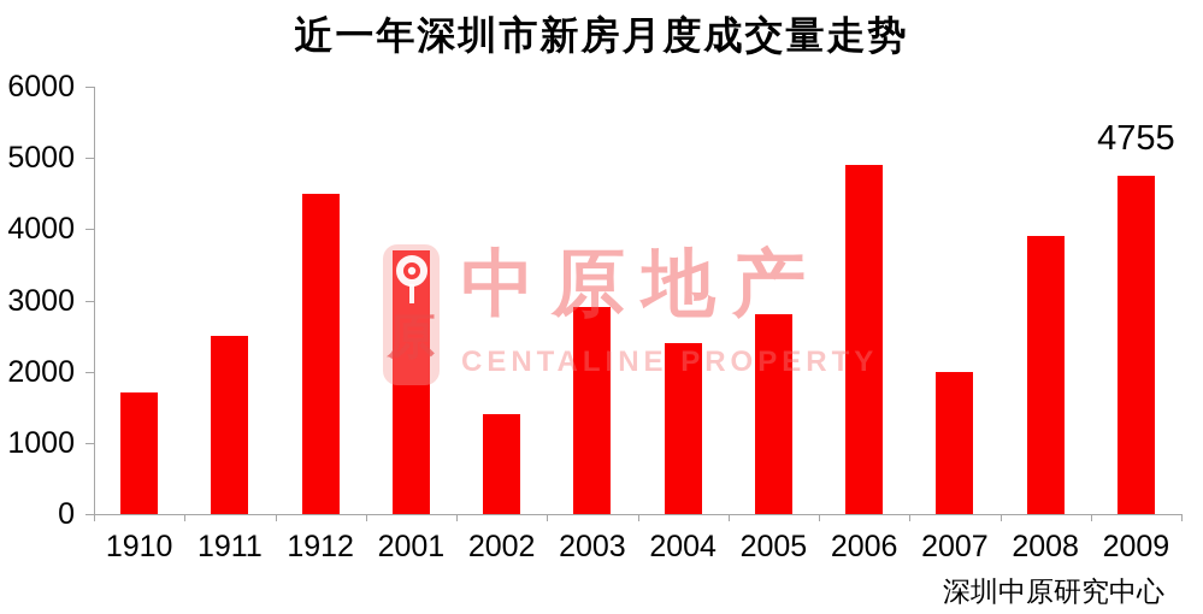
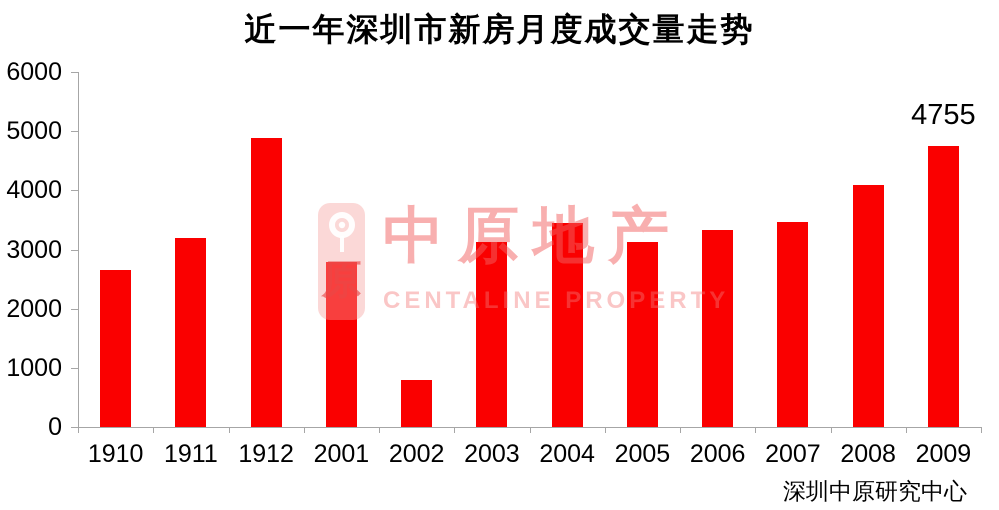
1910: 1700 -> 2600
1911: 2500 -> 3200
1912: 4500 -> 4900
2001: 3700 -> 2800
2002: 1400 -> 800
2003: 2900 -> 3100
2004: 2400 -> 3400
2005: 2800 -> 3100
2006: 4900 -> 3300
2007: 2000 -> 3500
2008: 3900 -> 4100
